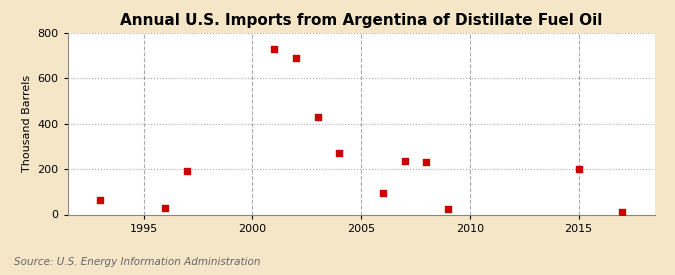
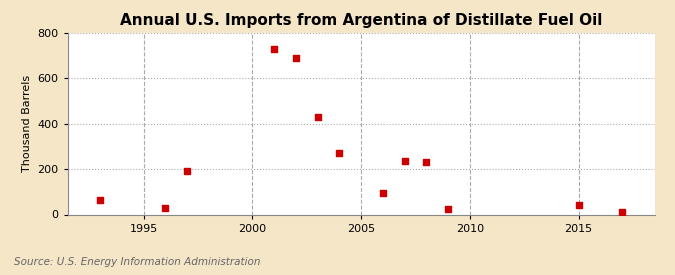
2015: 200 -> 40
